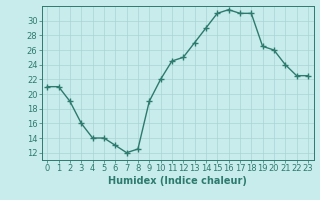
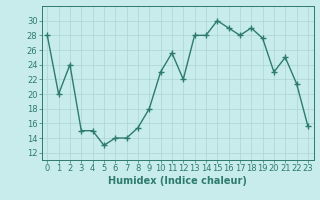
0: 21.0 -> 28.0
1: 21.0 -> 20.0
2: 19.0 -> 24.0
3: 16.0 -> 15.0
4: 14.0 -> 15.0
5: 14.0 -> 13.0
6: 13.0 -> 14.0
7: 12.0 -> 14.0
8: 12.5 -> 15.4
9: 19.0 -> 18.0
10: 22.0 -> 23.0
11: 24.5 -> 25.6
12: 25.0 -> 22.0
13: 27.0 -> 28.0
14: 29.0 -> 28.0
15: 31.0 -> 30.0
16: 31.5 -> 29.0
17: 31.0 -> 28.0
18: 31.0 -> 29.0
19: 26.5 -> 27.6
20: 26.0 -> 23.0
21: 24.0 -> 25.0
22: 22.5 -> 21.4
23: 22.5 -> 15.6
